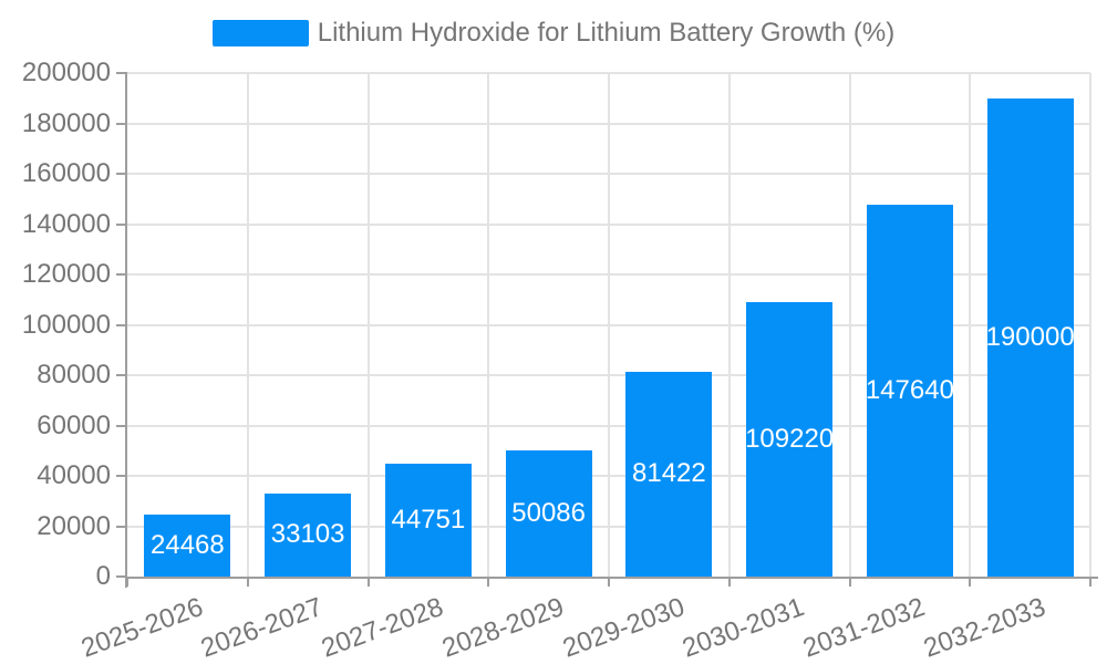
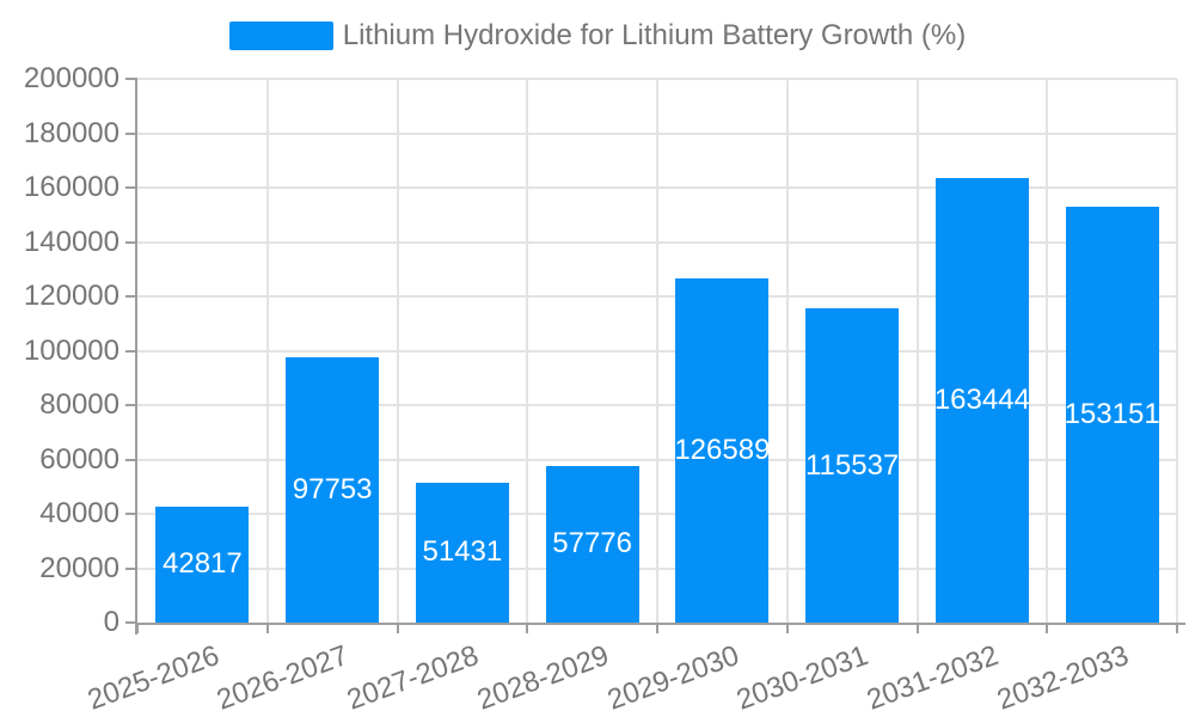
2025-2026: 24468 -> 42817
2026-2027: 33103 -> 97753
2027-2028: 44751 -> 51431
2028-2029: 50086 -> 57776
2029-2030: 81422 -> 126589
2030-2031: 109220 -> 115537
2031-2032: 147640 -> 163444
2032-2033: 190000 -> 153151
